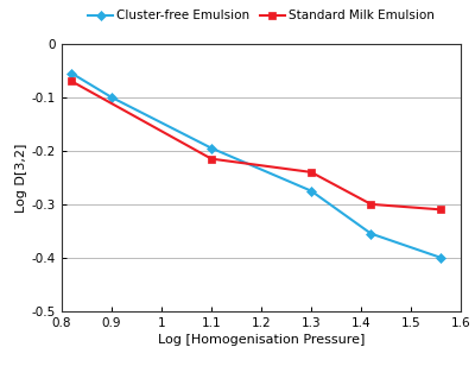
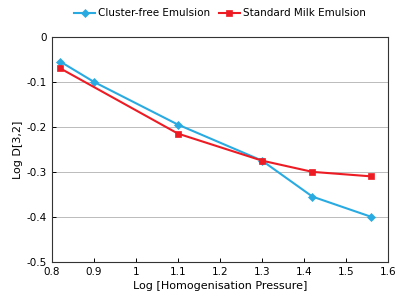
Standard Milk Emulsion/1.3: -0.240 -> -0.275
